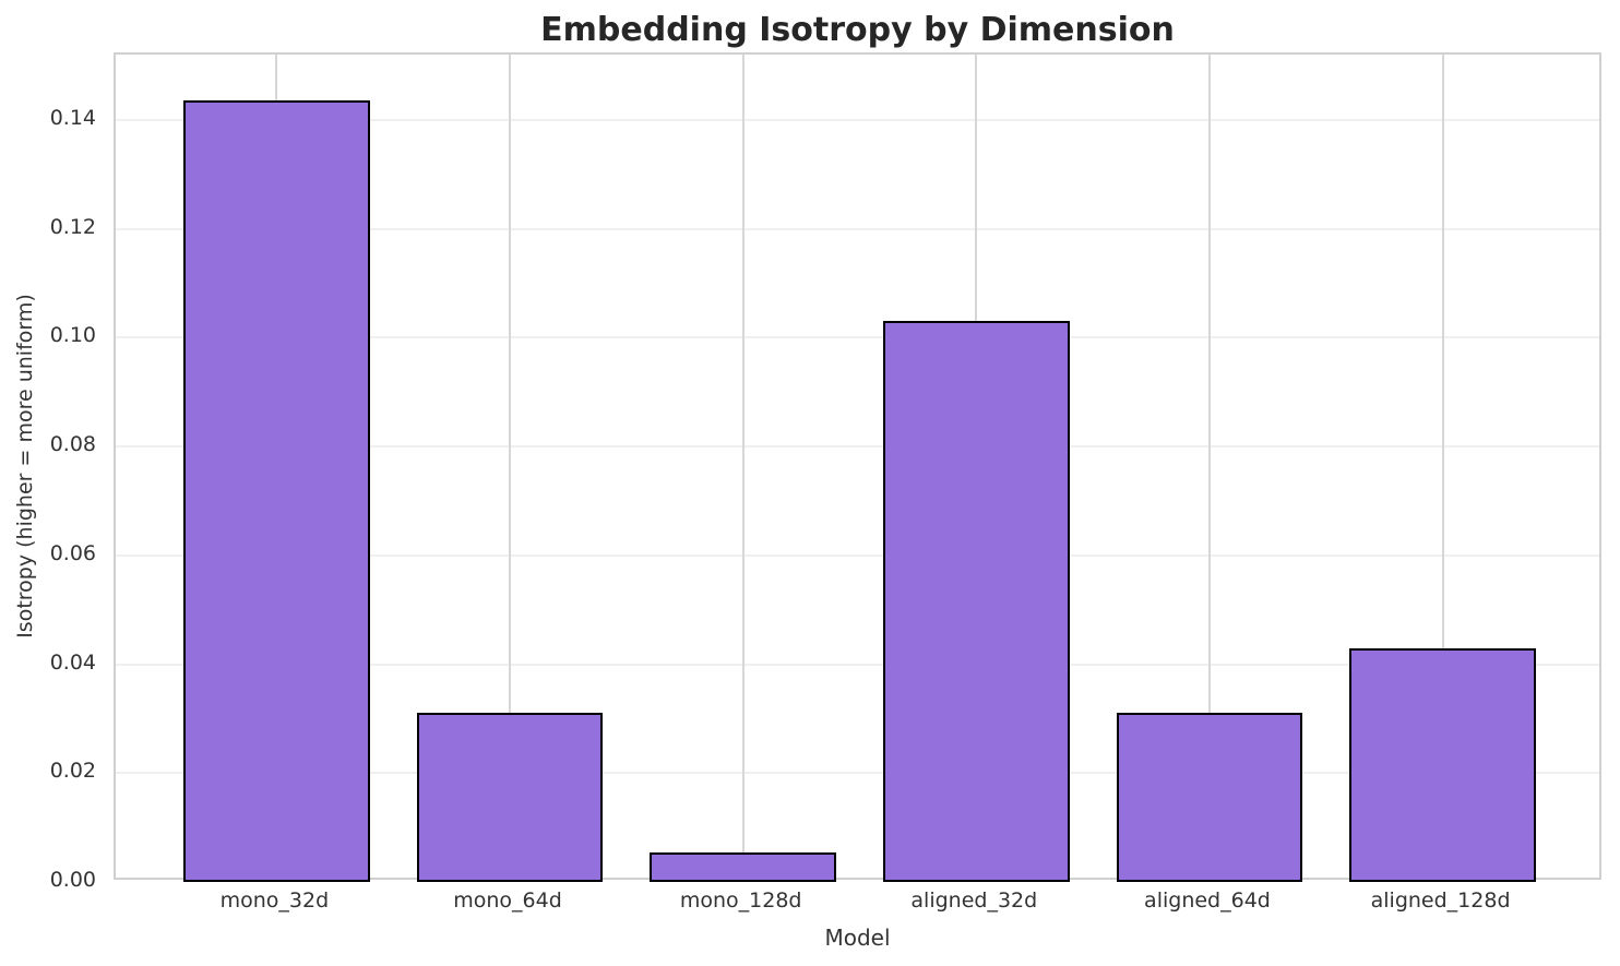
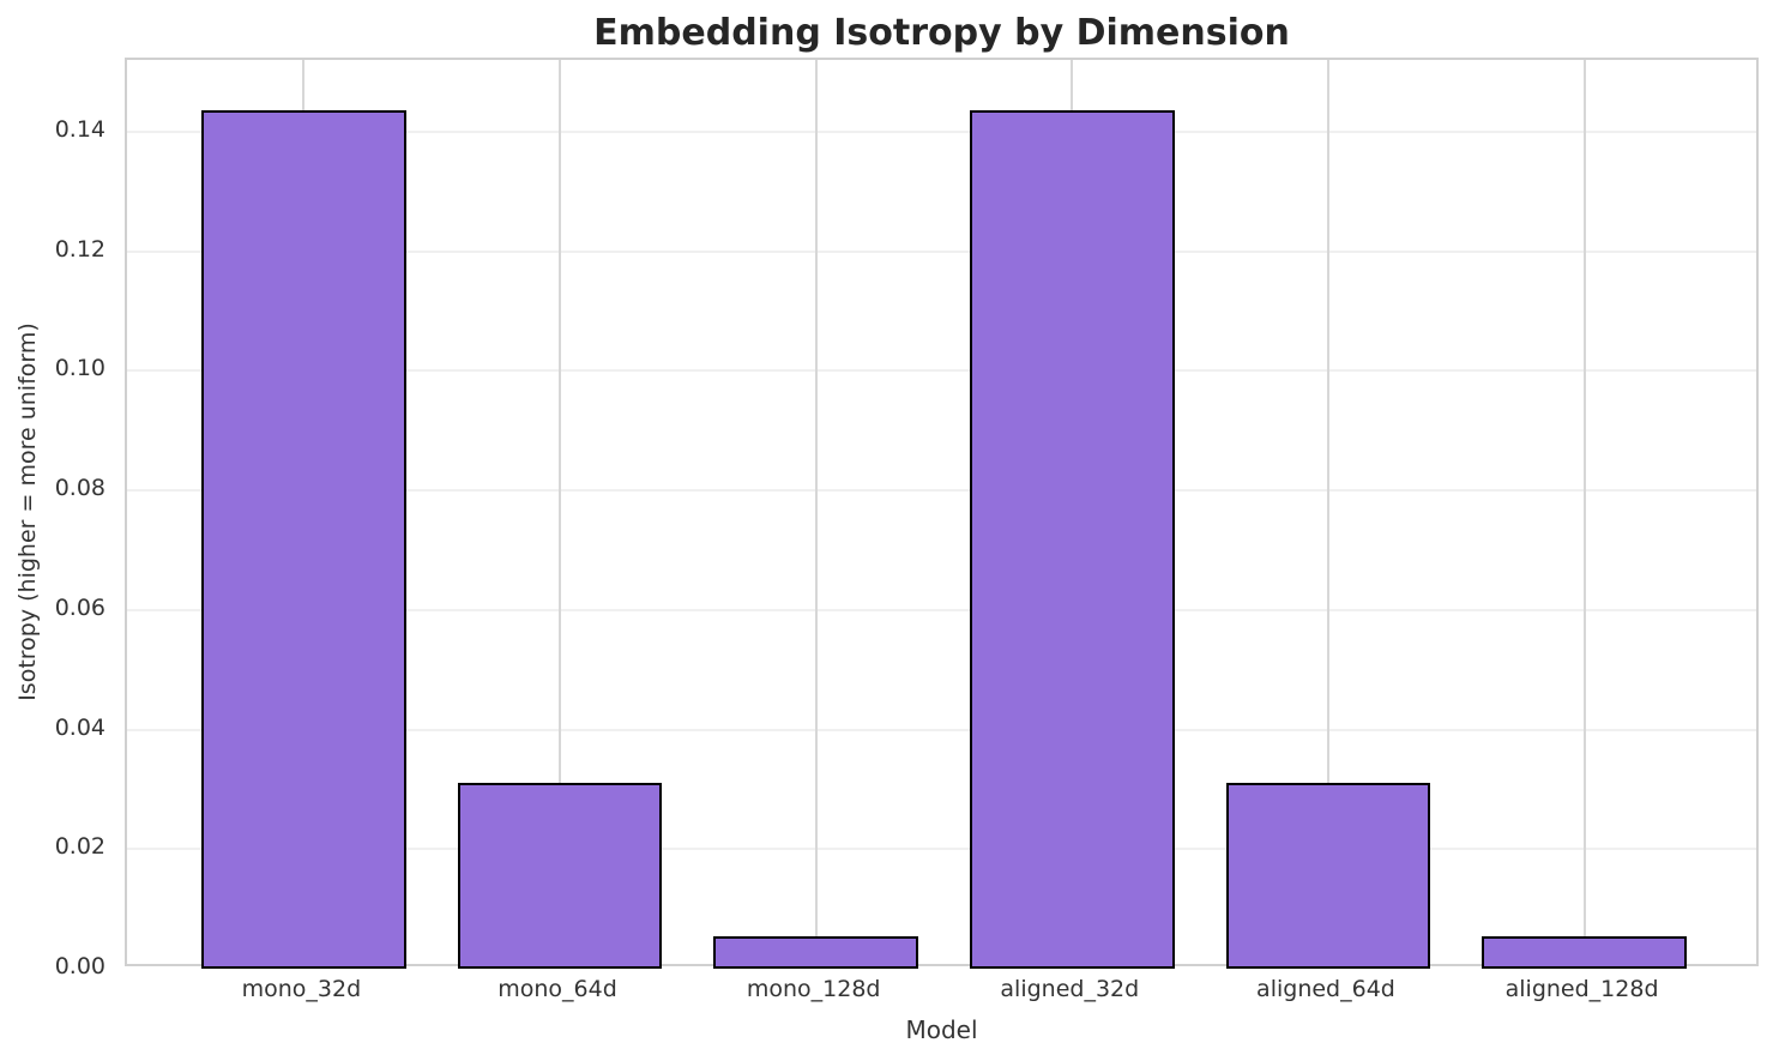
aligned_32d: 0.103 -> 0.144
aligned_128d: 0.043 -> 0.005
